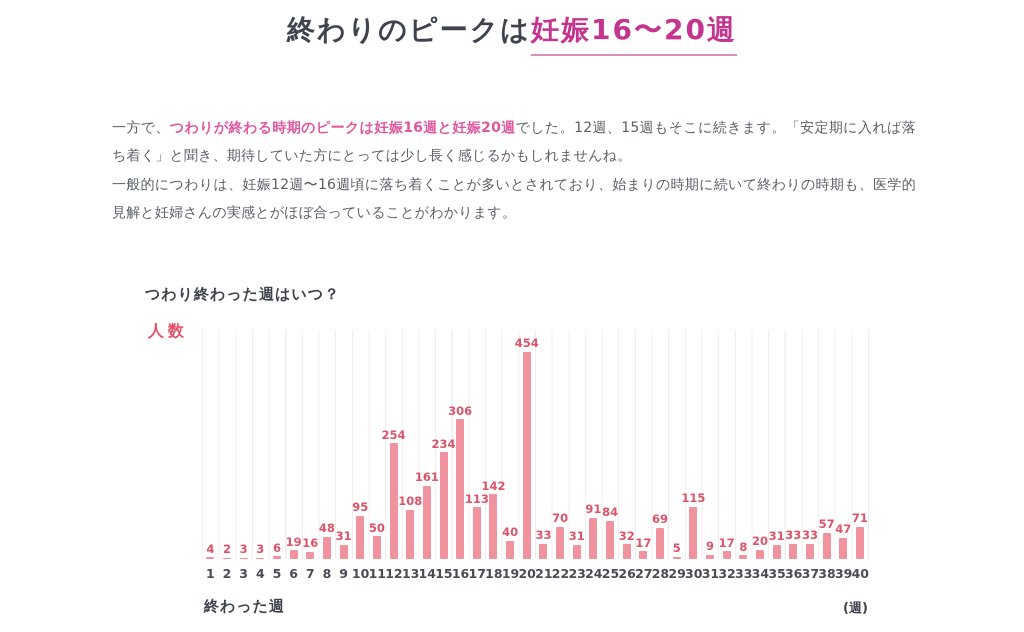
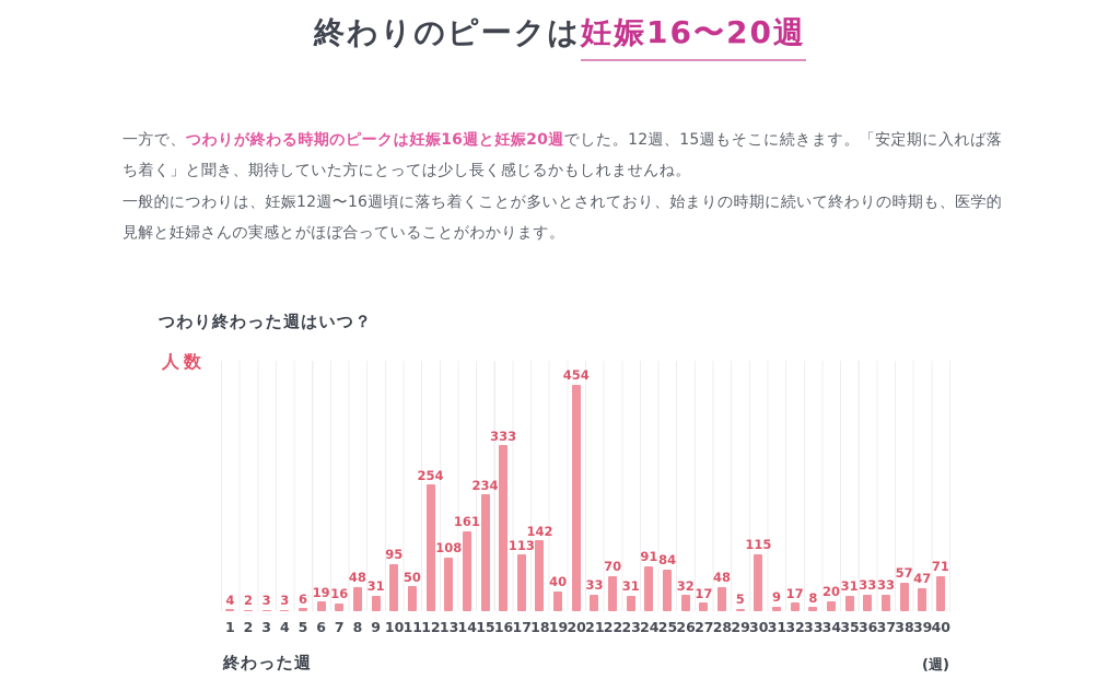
16: 306 -> 333
28: 69 -> 48
